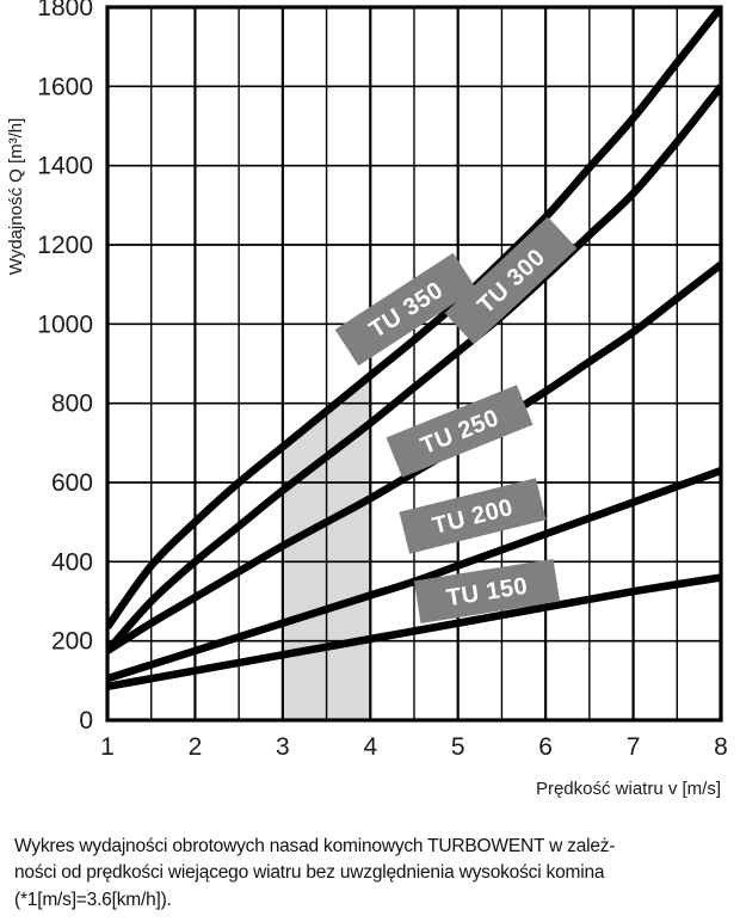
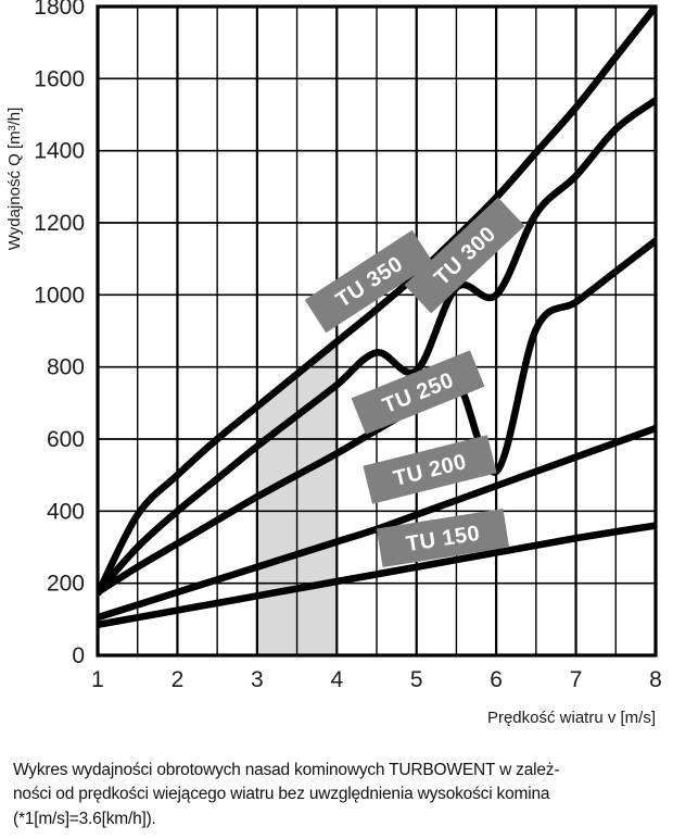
TU 350/1: 240 -> 170
TU 300/5: 930 -> 790
TU 300/6: 1120 -> 1000
TU 250/6: 830 -> 510
TU 300/8: 1600 -> 1540
